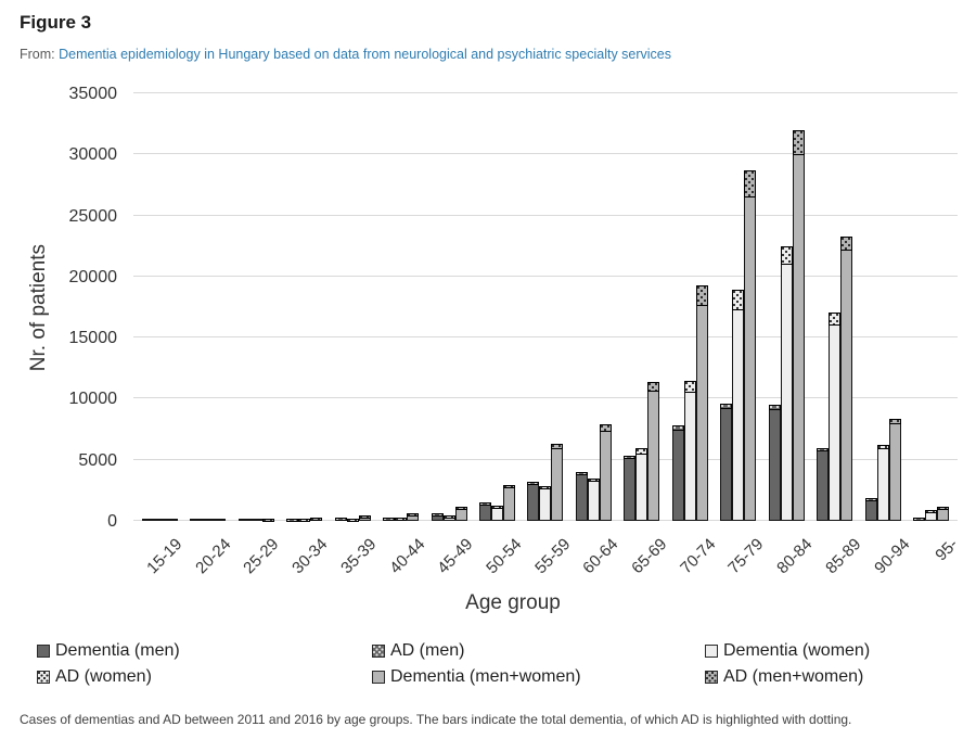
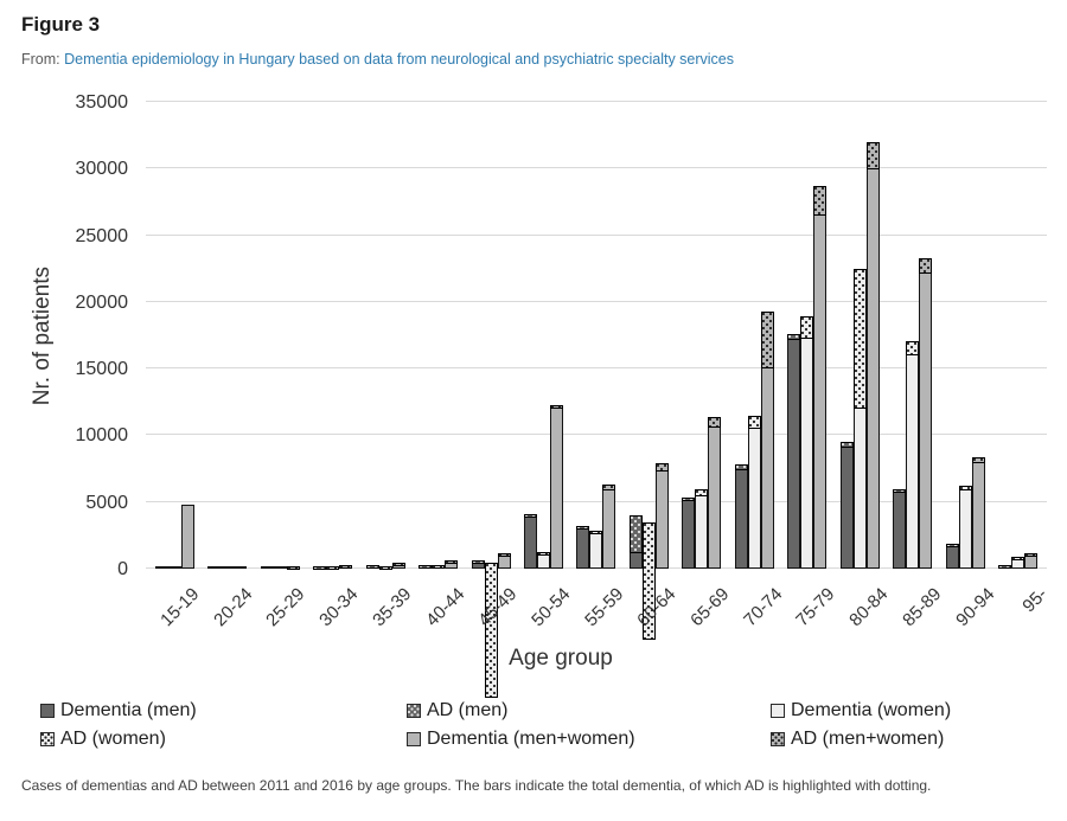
Dementia (men+women)/15-19: 100 -> 4800
AD (women)/45-49: 100 -> 10100
Dementia (men)/50-54: 1500 -> 4100
Dementia (men+women)/50-54: 3000 -> 12300
AD (men)/60-64: 300 -> 2800
AD (women)/60-64: 300 -> 8800
AD (men+women)/70-74: 1700 -> 4300
Dementia (men)/75-79: 9600 -> 17600
AD (women)/80-84: 1600 -> 10500
